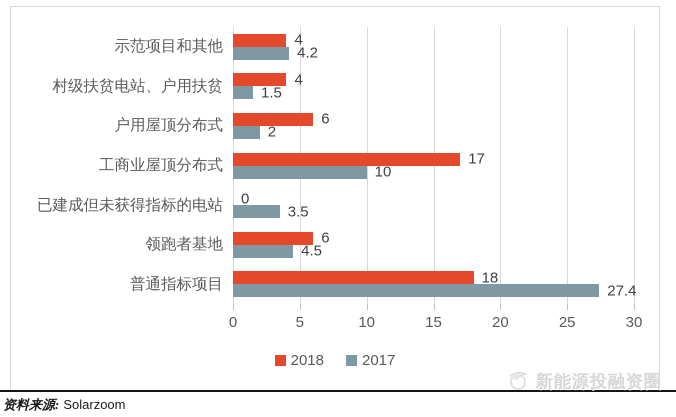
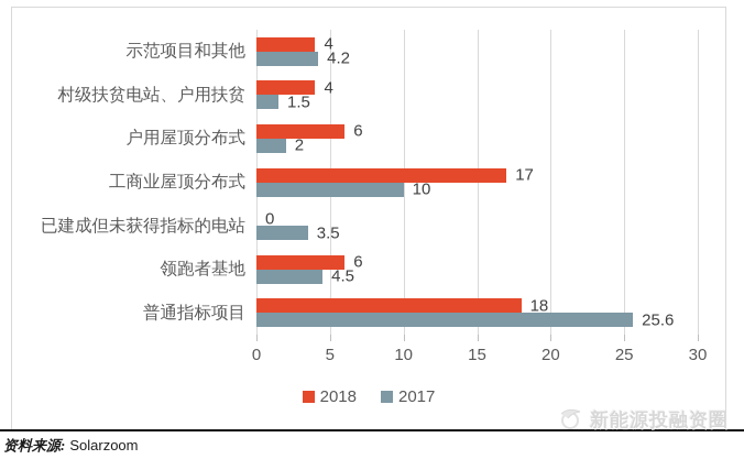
2017/普通指标项目: 27.4 -> 25.6
